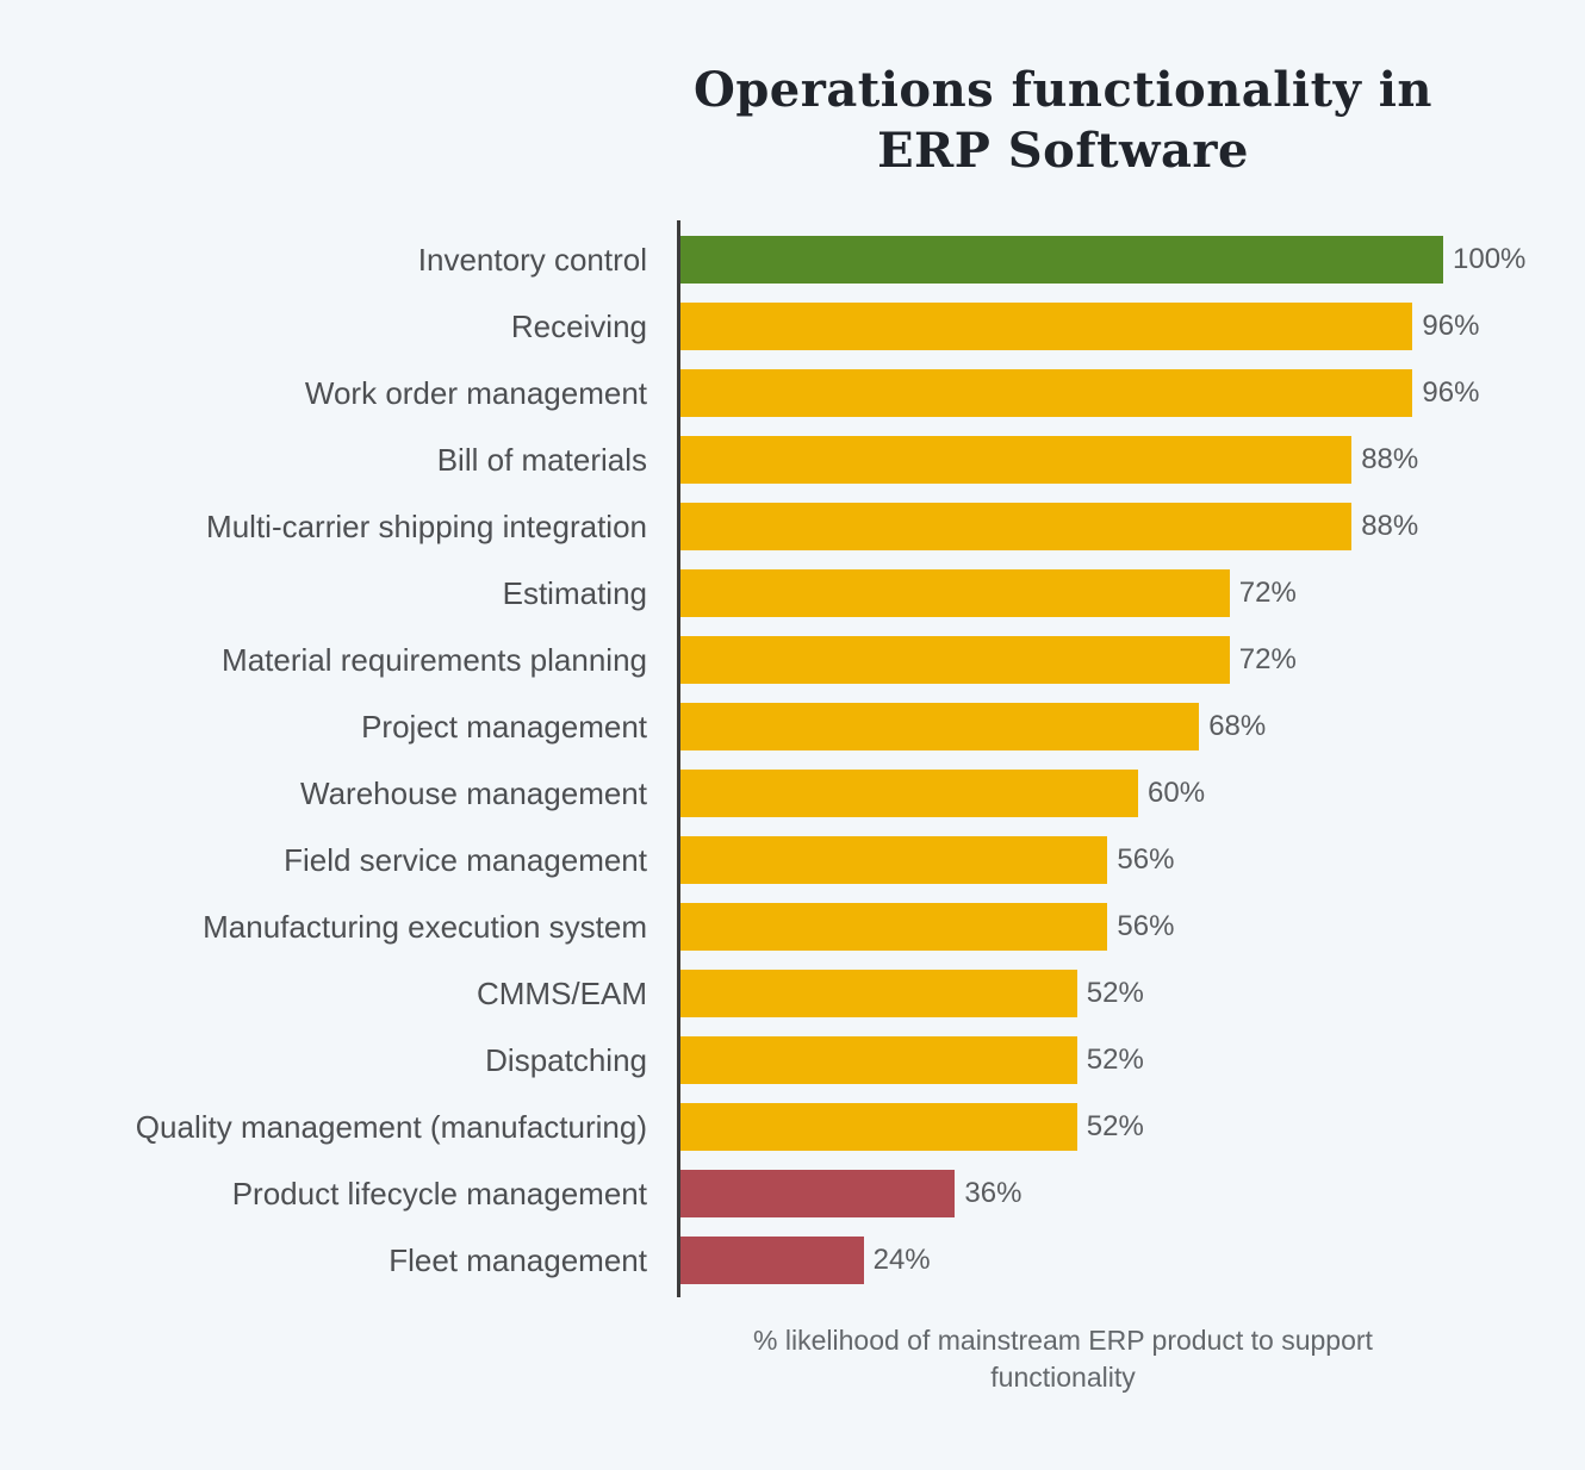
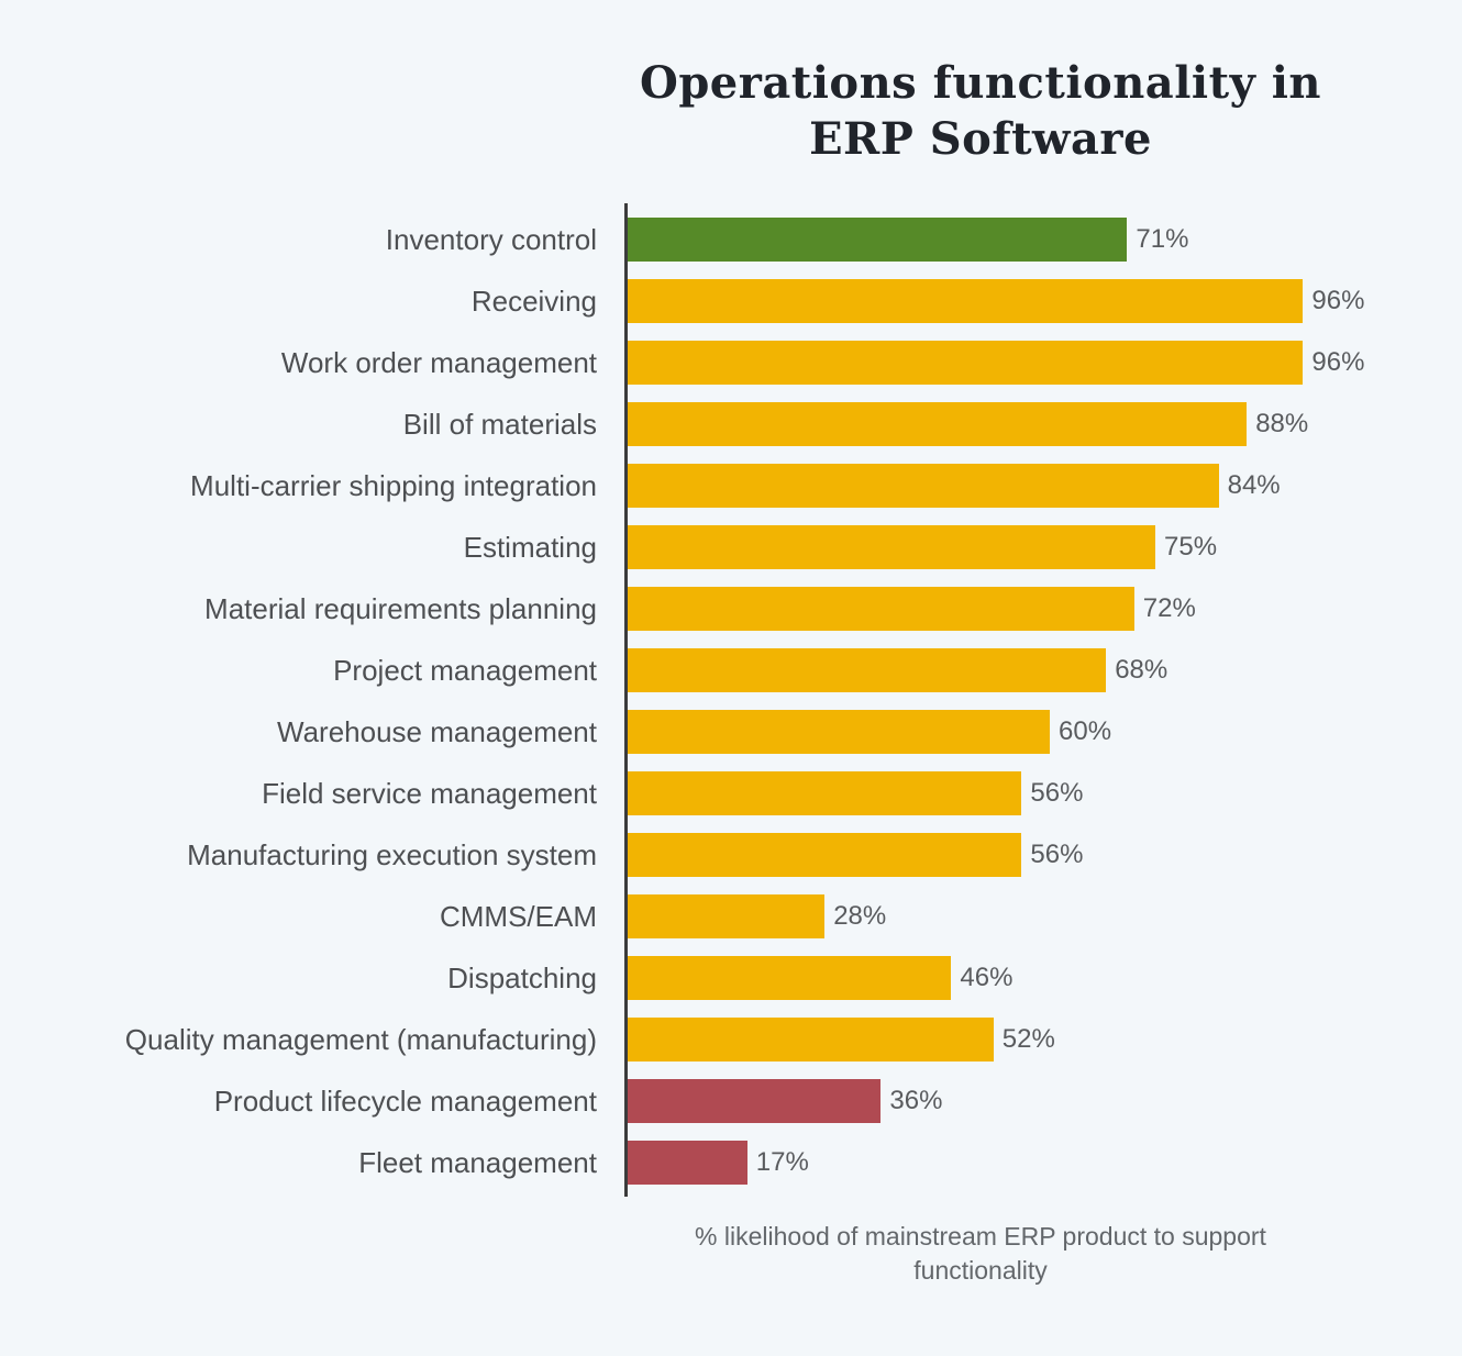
Inventory control: 100% -> 71%
Multi-carrier shipping integration: 88% -> 84%
Estimating: 72% -> 75%
CMMS/EAM: 52% -> 28%
Dispatching: 52% -> 46%
Fleet management: 24% -> 17%
